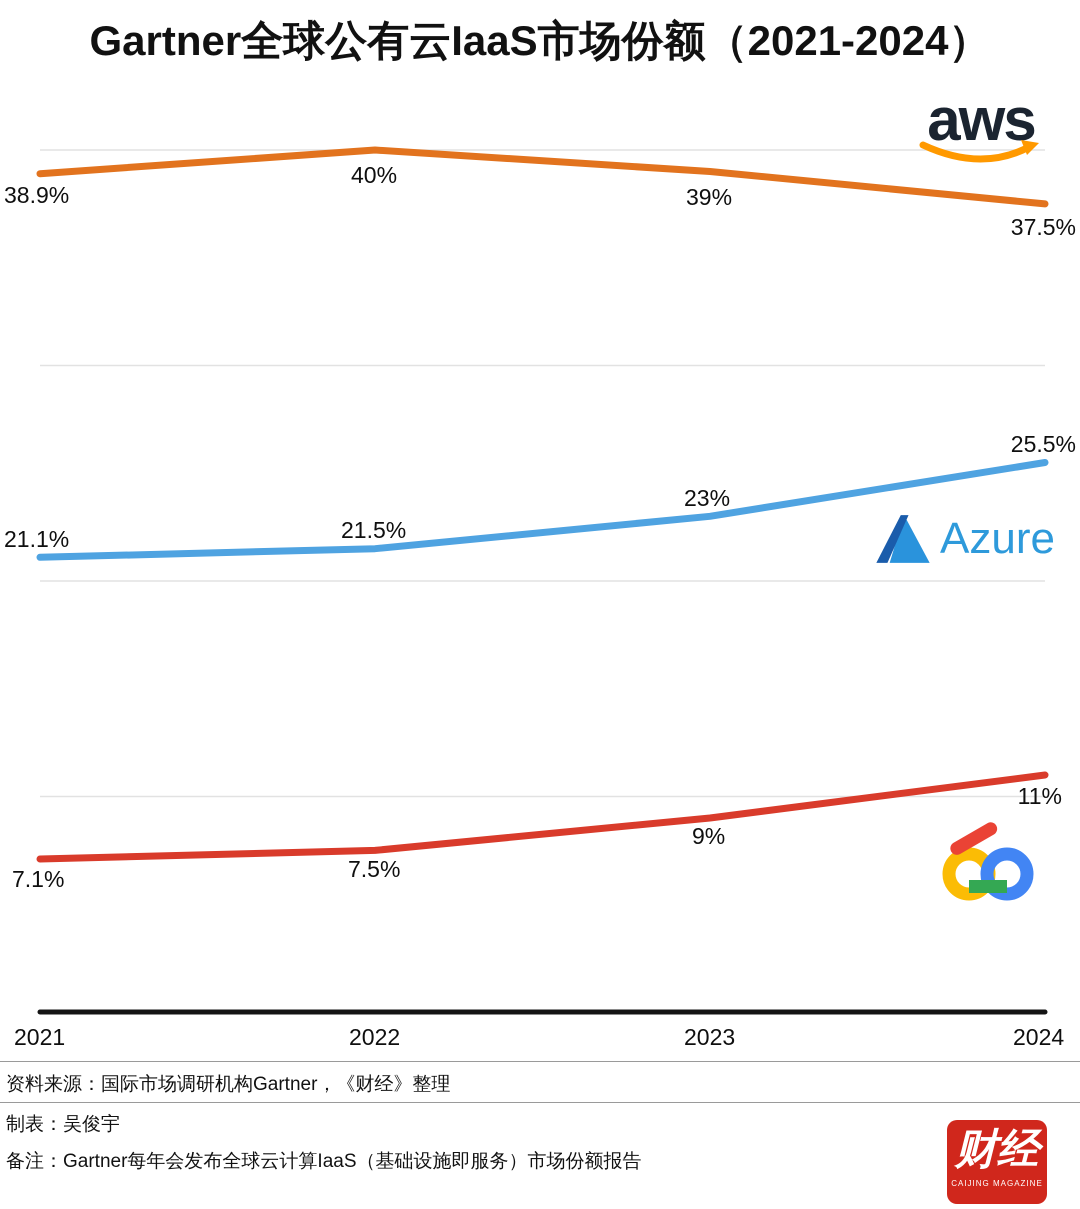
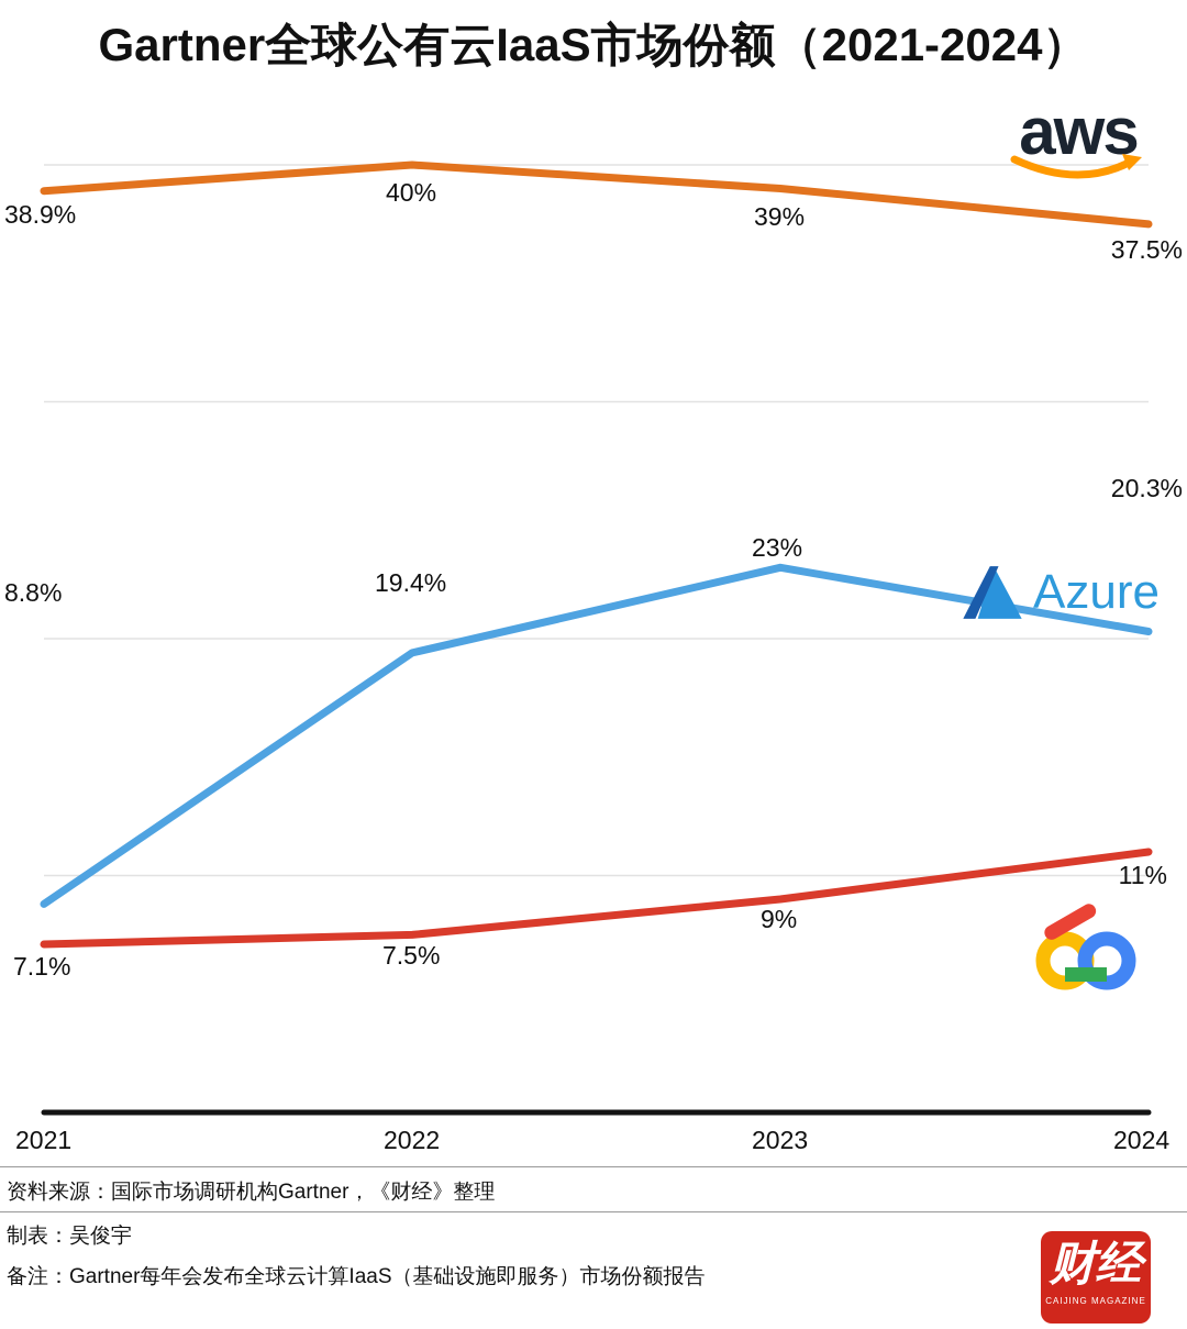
Azure/2021: 21.1% -> 8.8%
Azure/2022: 21.5% -> 19.4%
Azure/2024: 25.5% -> 20.3%
